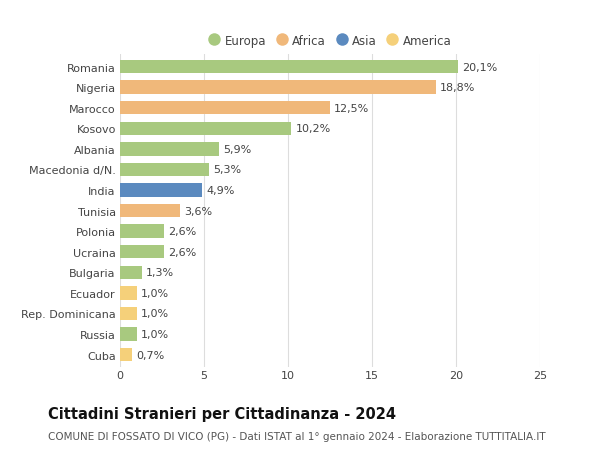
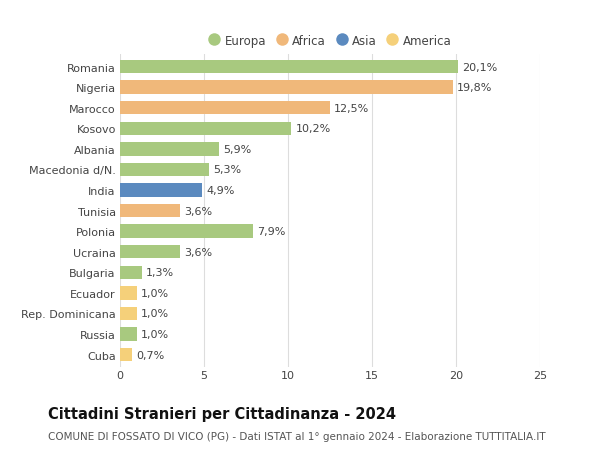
Nigeria: 18,8% -> 19,8%
Polonia: 2,6% -> 7,9%
Ucraina: 2,6% -> 3,6%
